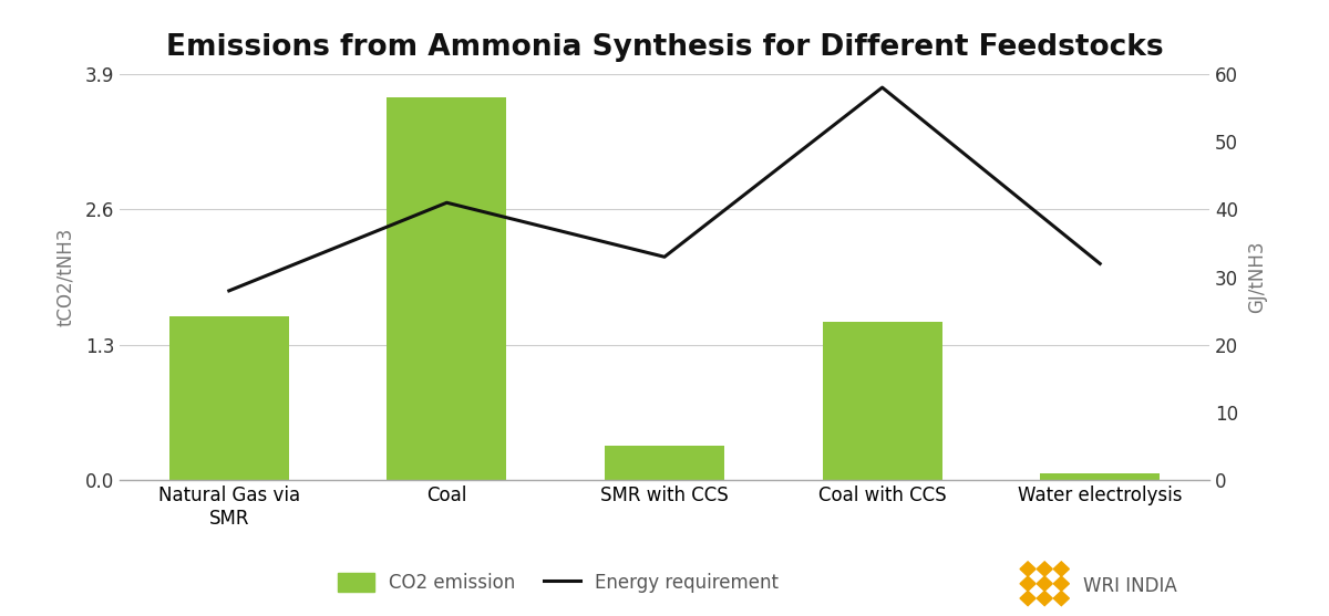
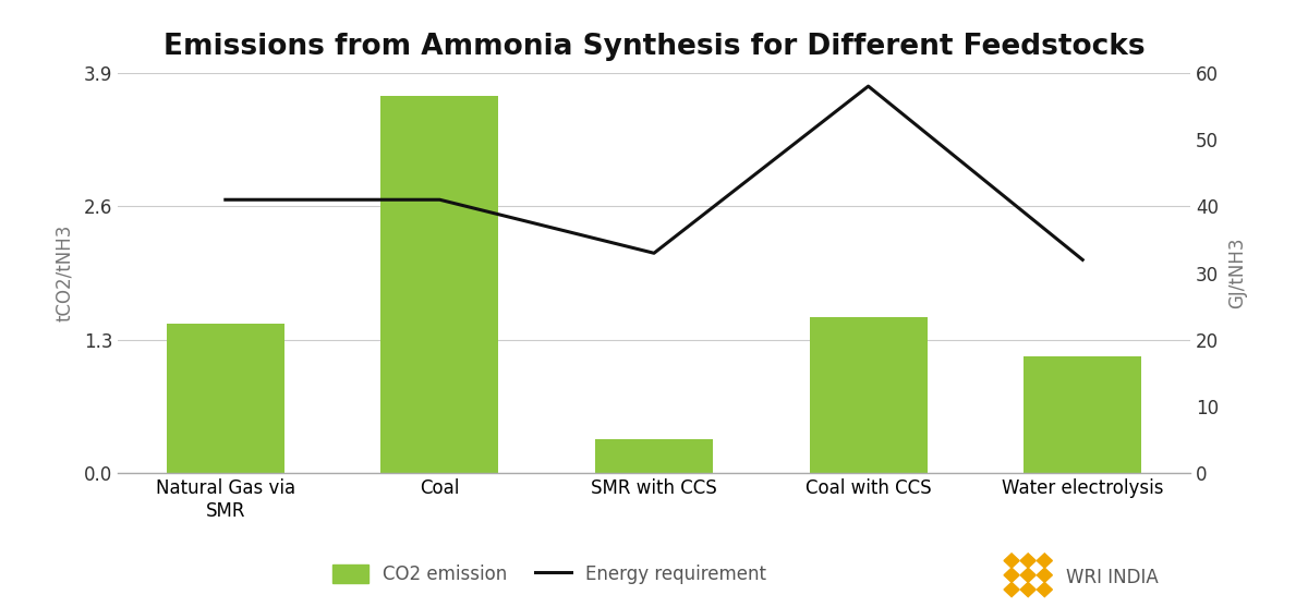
CO2 emission/Natural Gas via SMR: 1.58 -> 1.46
Energy requirement/Natural Gas via SMR: 28 -> 41
CO2 emission/Water electrolysis: 0.07 -> 1.14
